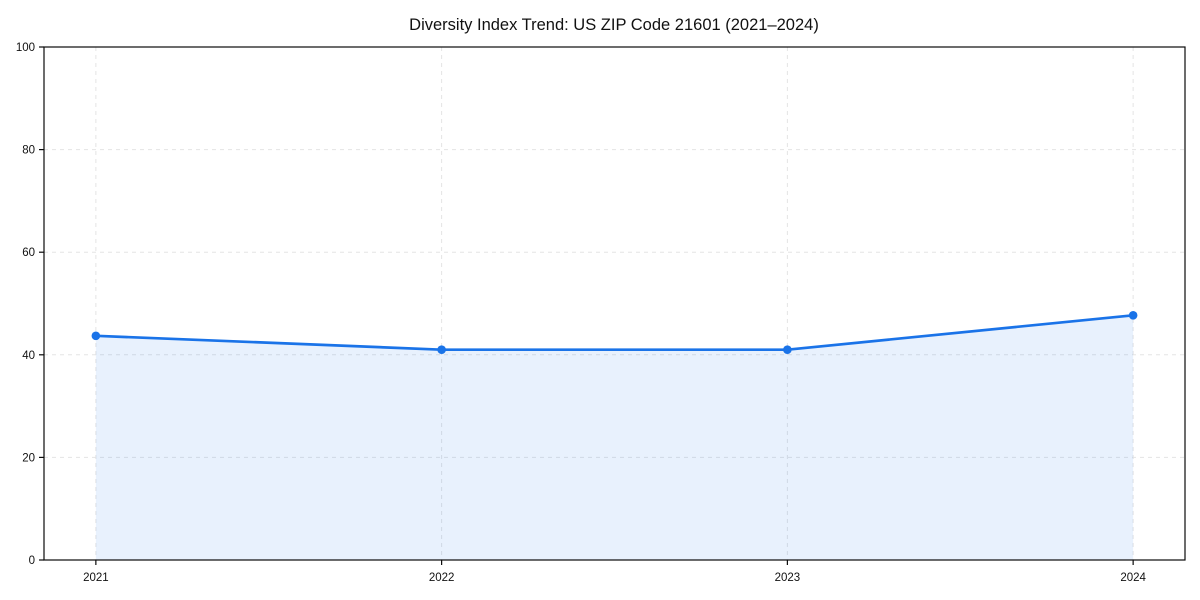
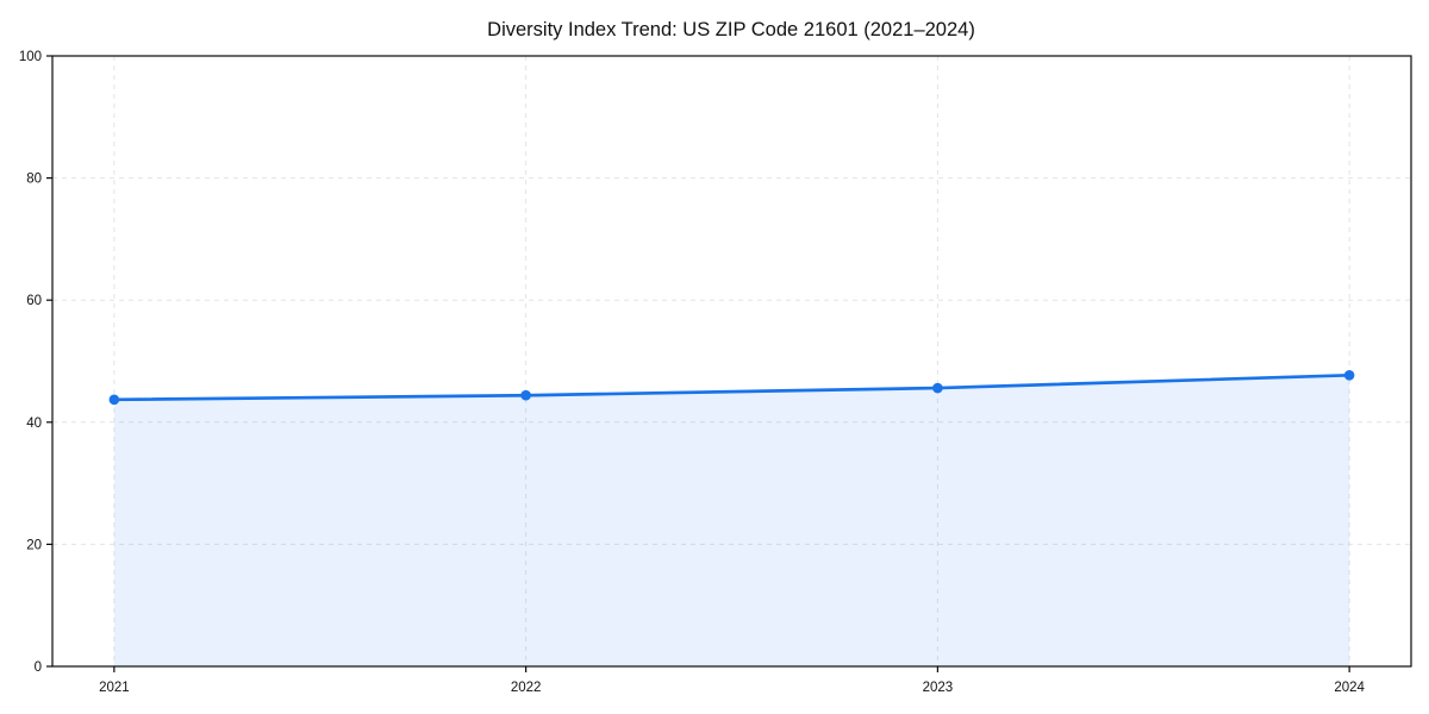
2022: 41 -> 44
2023: 41 -> 46
